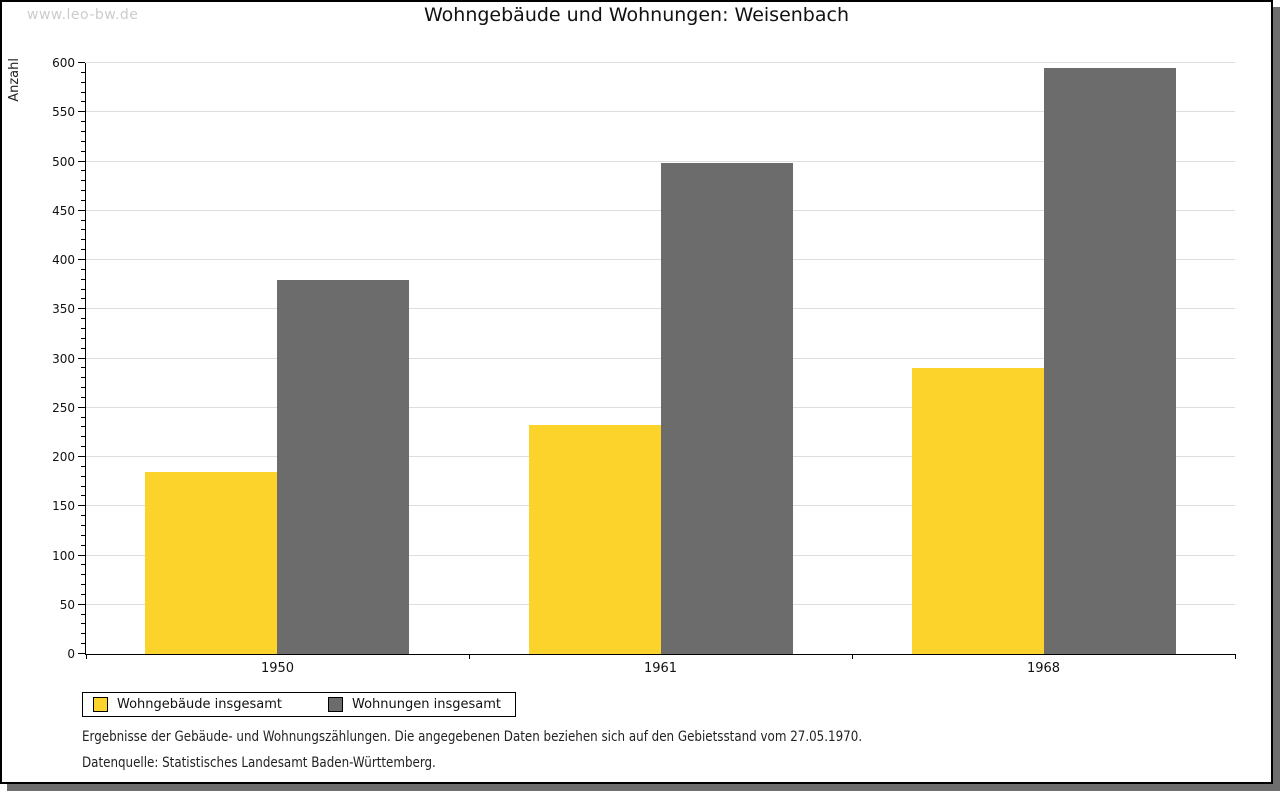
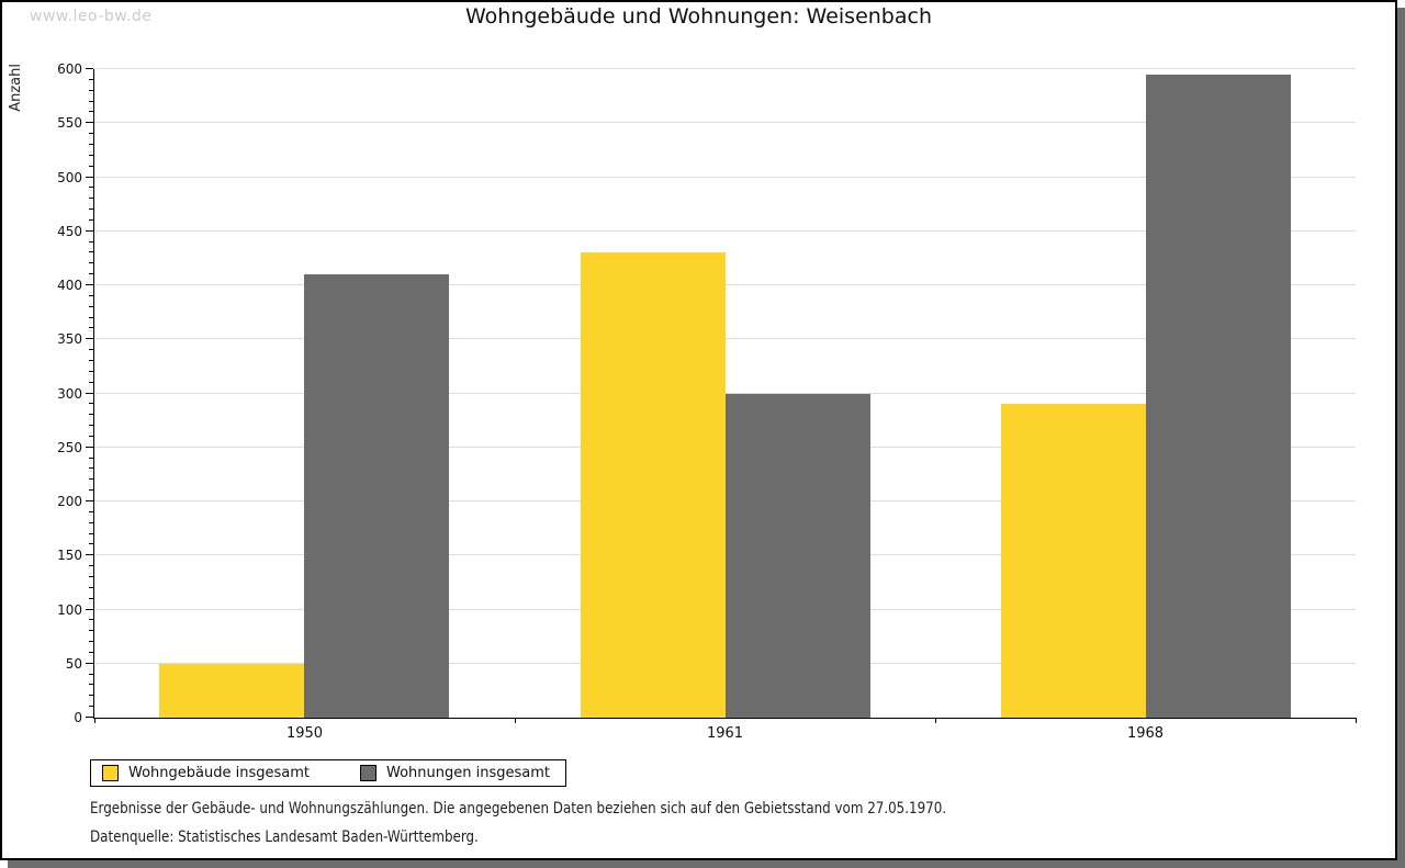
Wohngebäude insgesamt/1950: 180 -> 50
Wohnungen insgesamt/1950: 380 -> 410
Wohngebäude insgesamt/1961: 230 -> 430
Wohnungen insgesamt/1961: 500 -> 300
